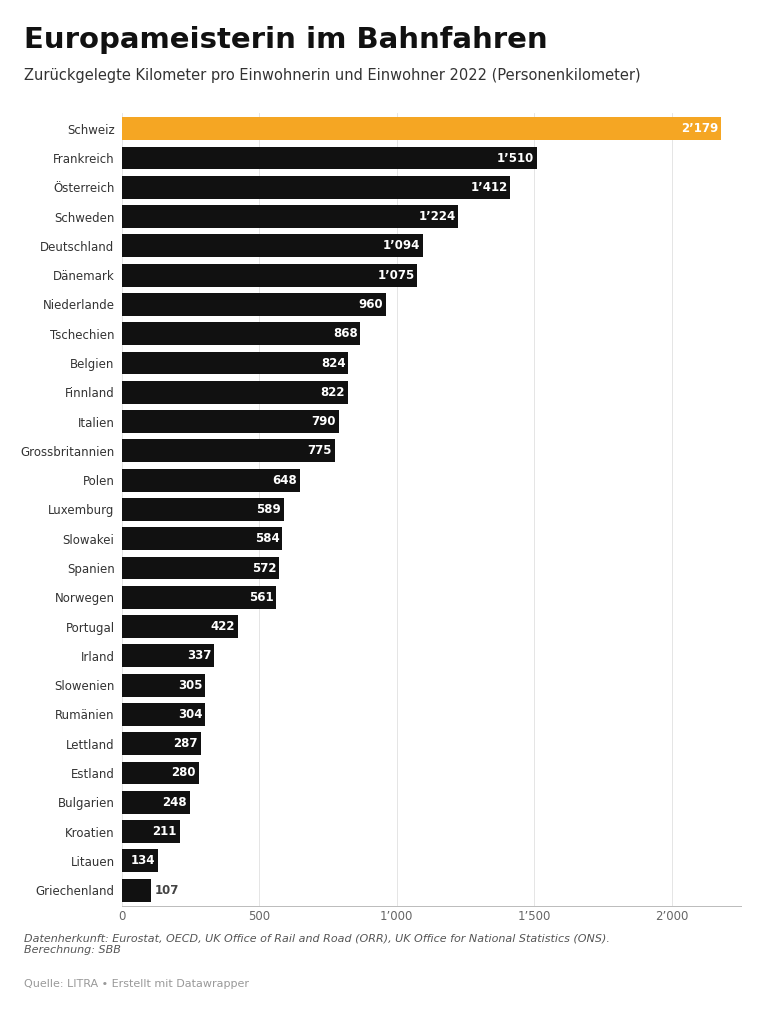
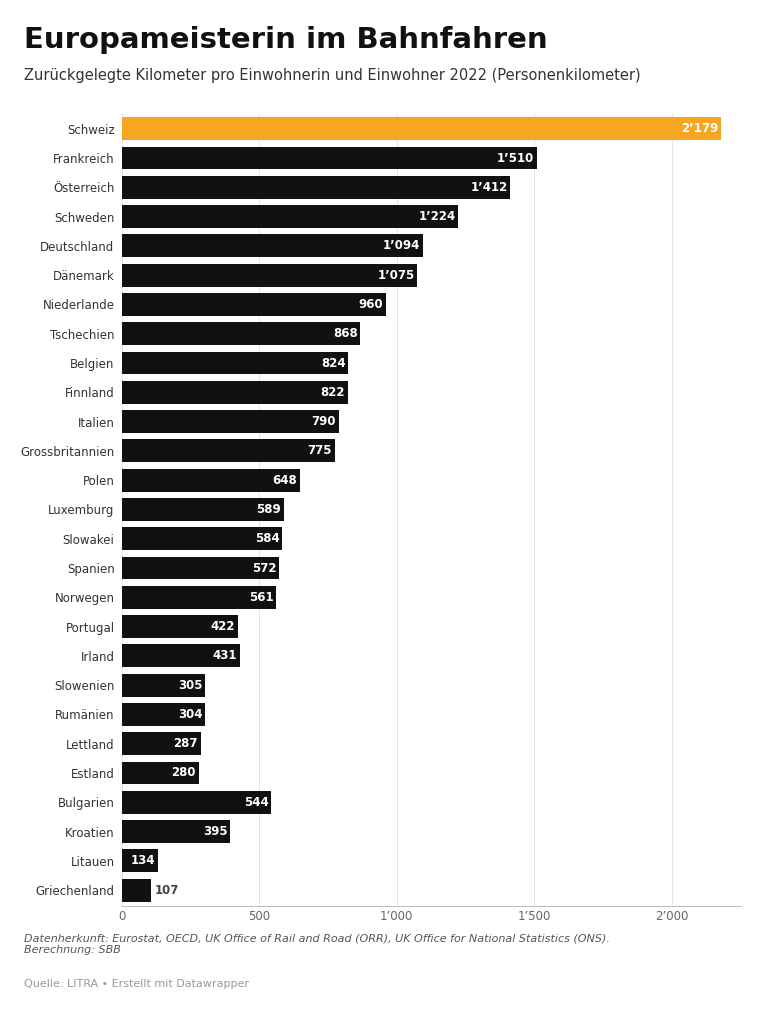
Irland: 337 -> 431
Bulgarien: 248 -> 544
Kroatien: 211 -> 395
